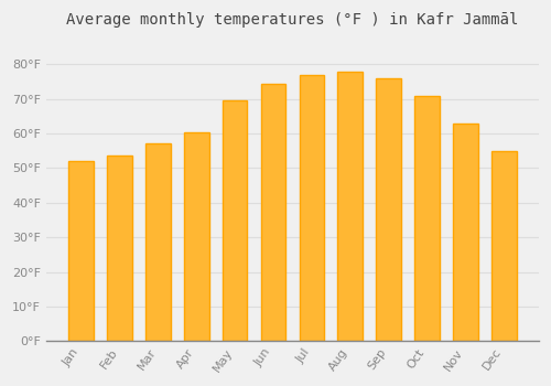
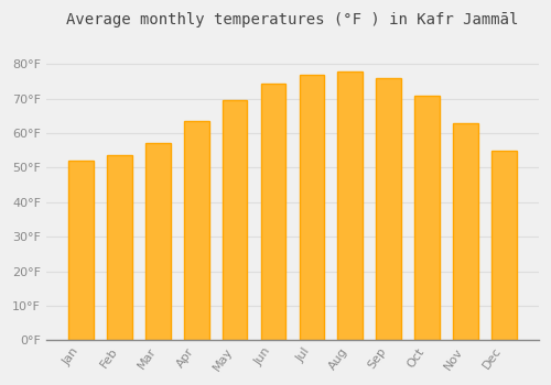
Apr: 60.5°F -> 63.5°F
